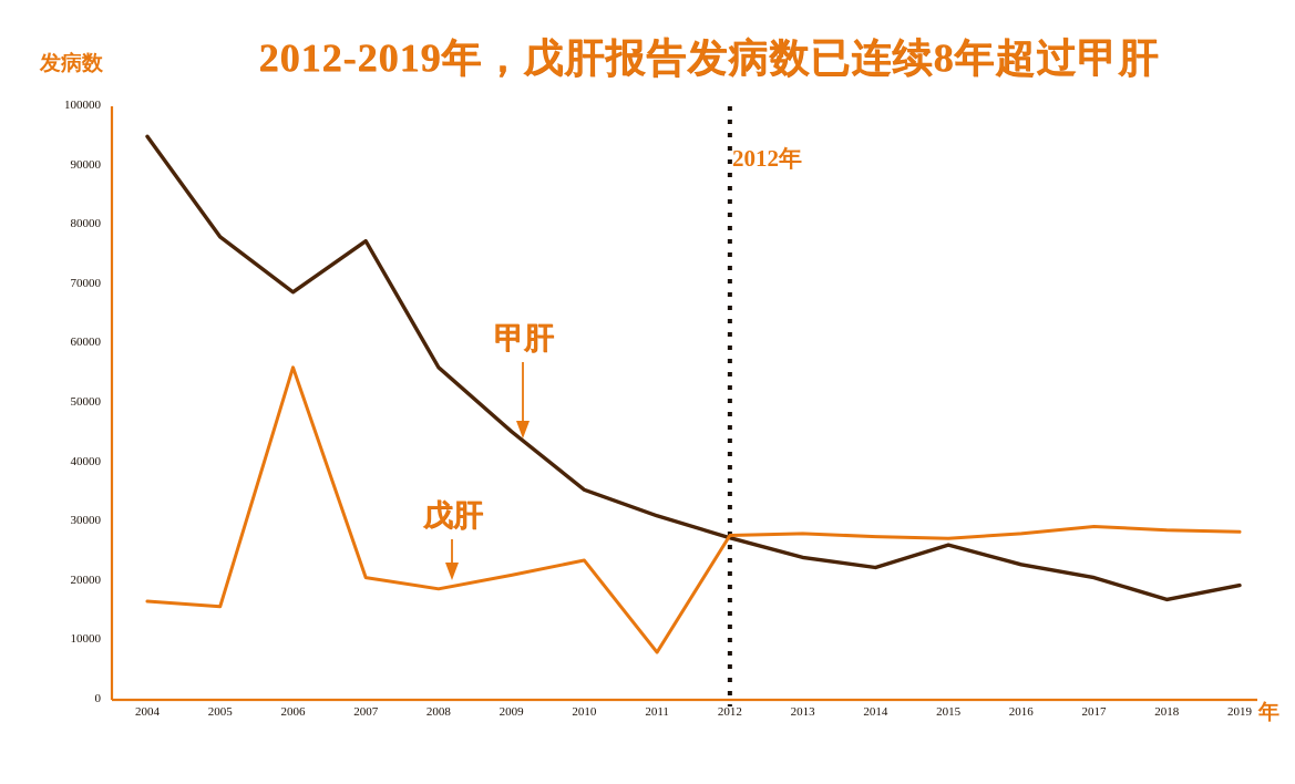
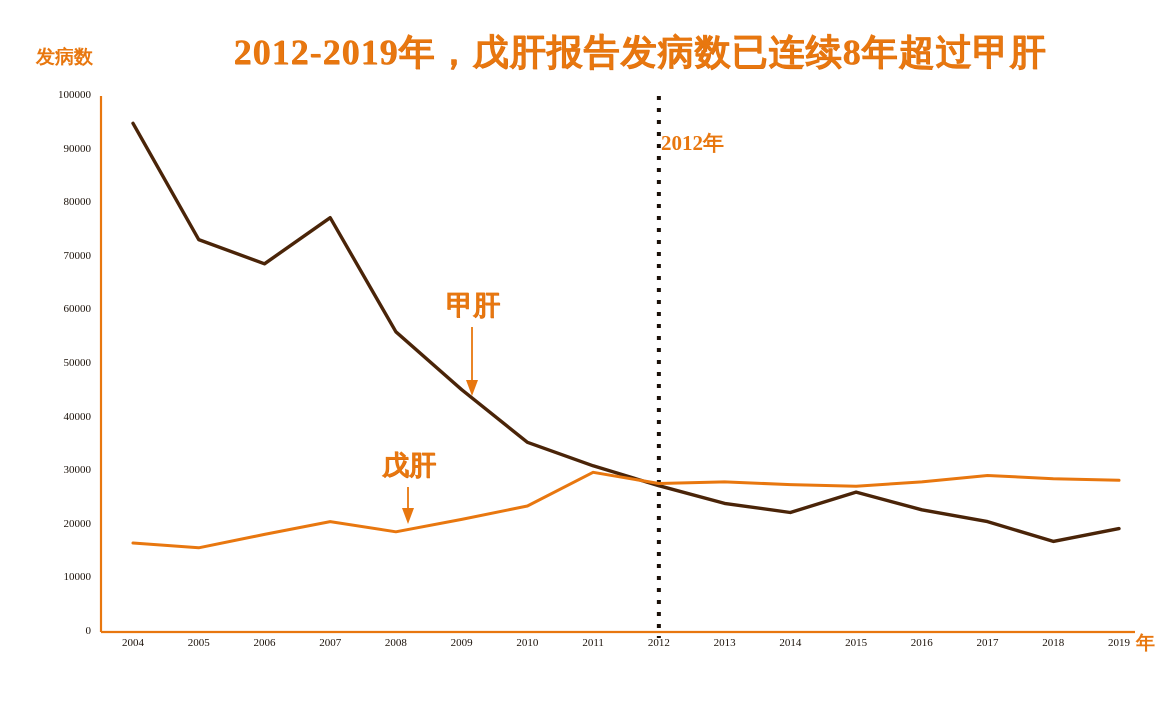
甲肝/2005: 78000 -> 73000
戊肝/2006: 56000 -> 18000
戊肝/2011: 8000 -> 30000
